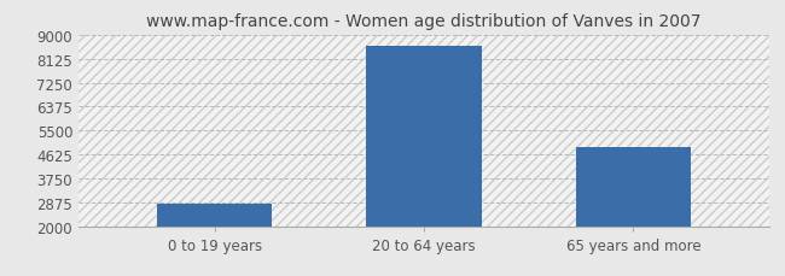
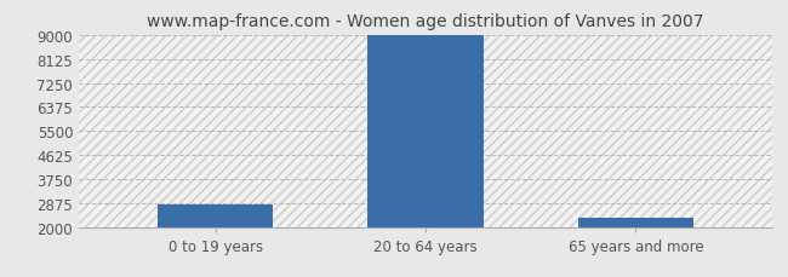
20 to 64 years: 8600 -> 8980
65 years and more: 4900 -> 2350
